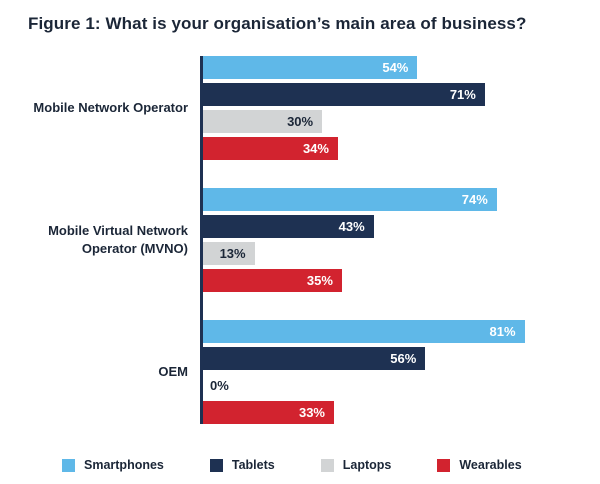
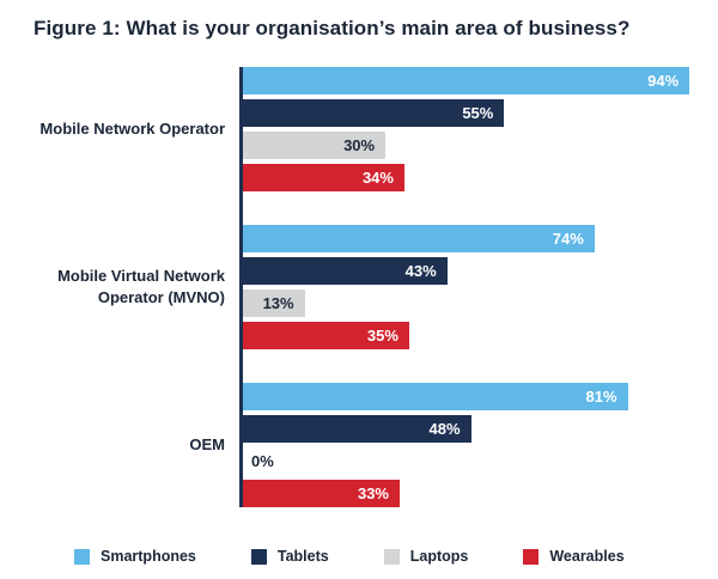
Smartphones/Mobile Network Operator: 54% -> 94%
Tablets/Mobile Network Operator: 71% -> 55%
Tablets/OEM: 56% -> 48%
